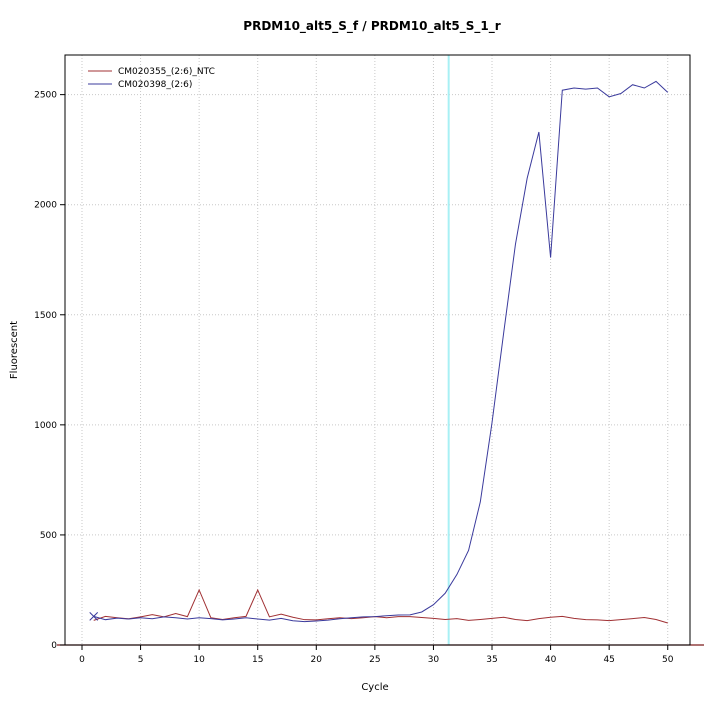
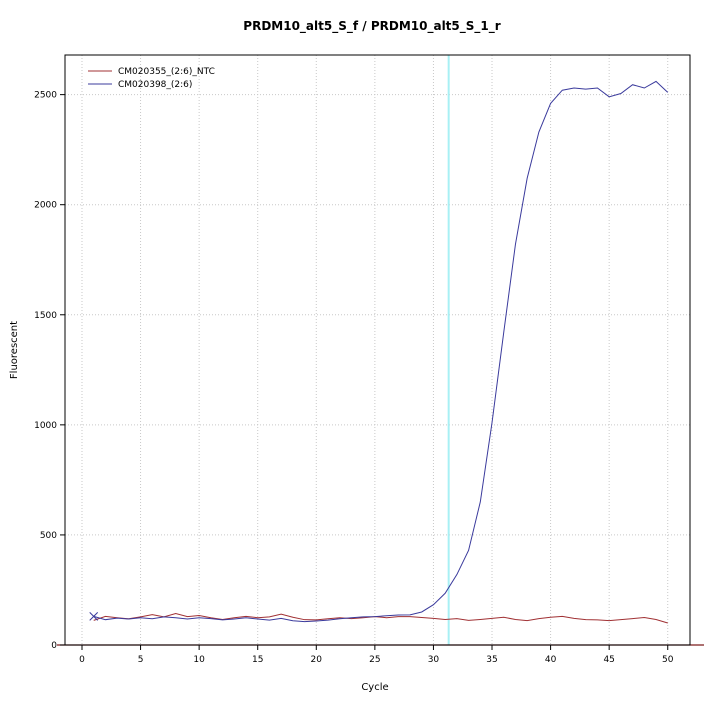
CM020355_(2:6)_NTC/10: 250 -> 130
CM020355_(2:6)_NTC/15: 250 -> 120
CM020398_(2:6)/40: 1760 -> 2460
